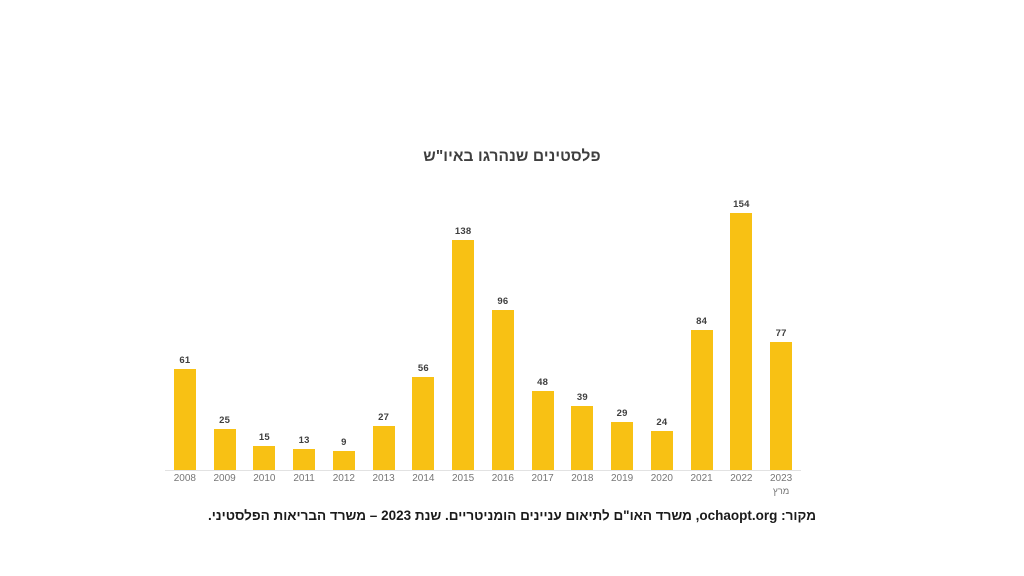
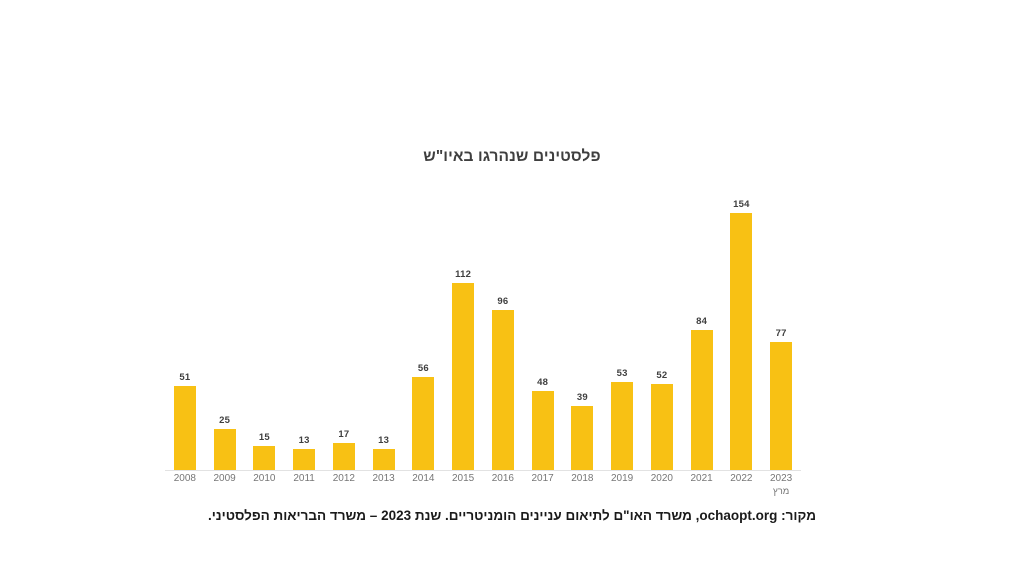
2008: 61 -> 51
2012: 9 -> 17
2013: 27 -> 13
2015: 138 -> 112
2019: 29 -> 53
2020: 24 -> 52
